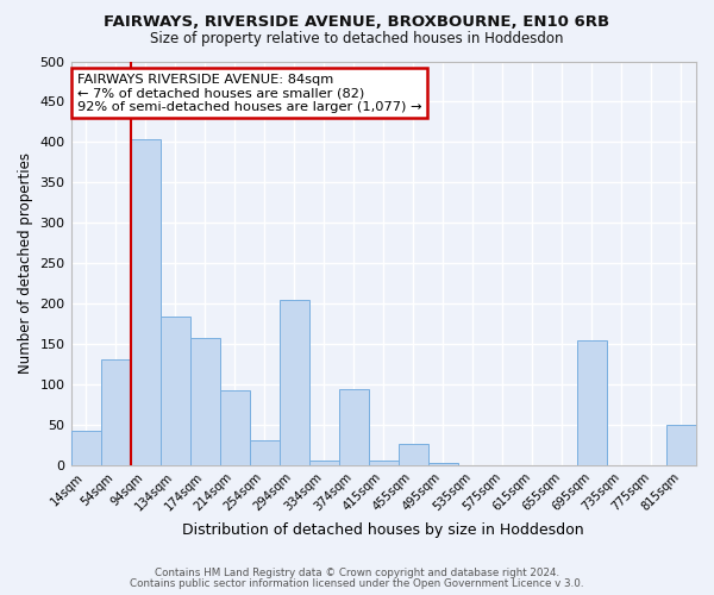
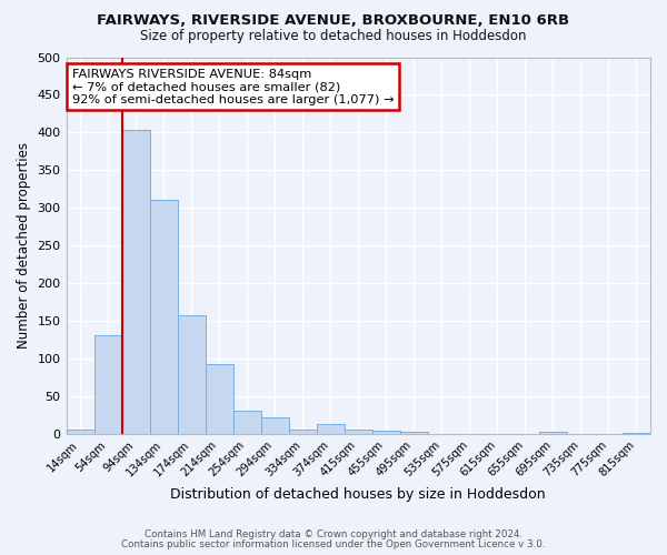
14sqm: 42 -> 5
134sqm: 184 -> 310
294sqm: 204 -> 21
374sqm: 94 -> 13
455sqm: 26 -> 4
695sqm: 154 -> 2
815sqm: 50 -> 1
